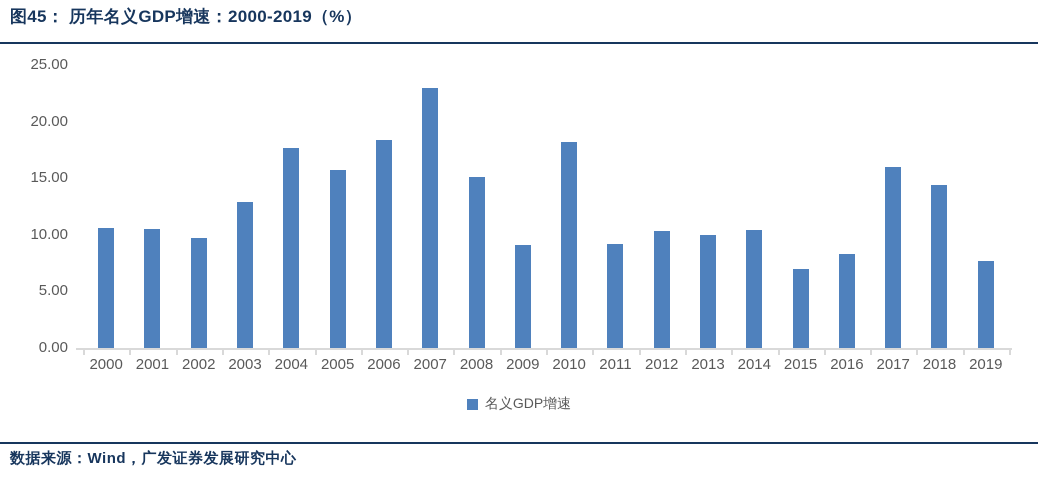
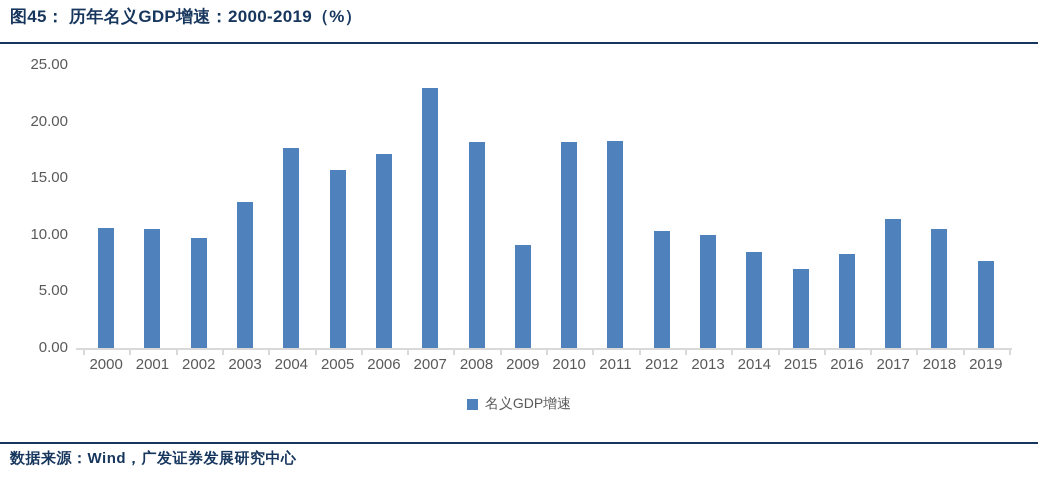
2006: 18.4 -> 17.1
2008: 15.1 -> 18.2
2011: 9.2 -> 18.3
2014: 10.4 -> 8.5
2017: 16.0 -> 11.4
2018: 14.4 -> 10.5
